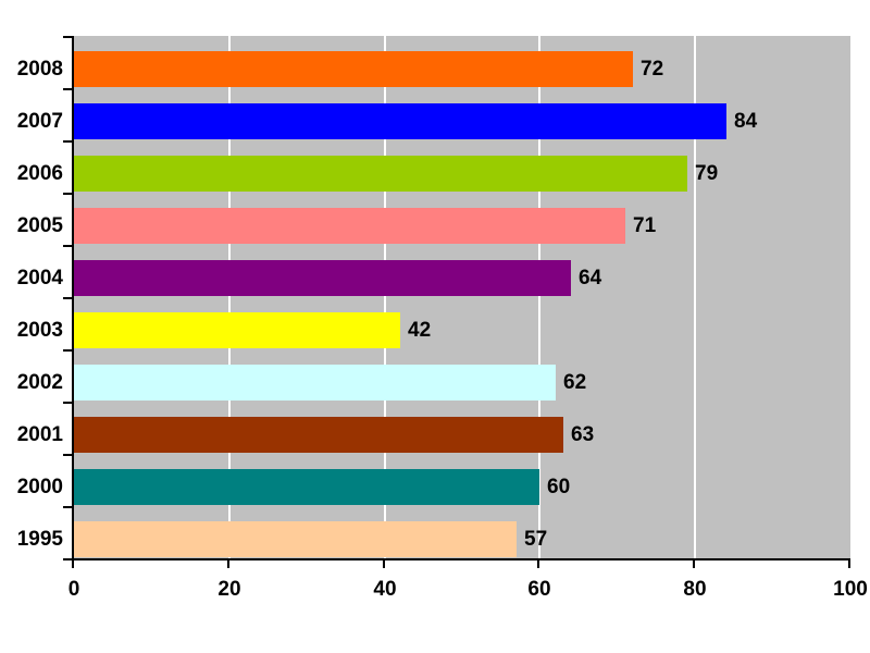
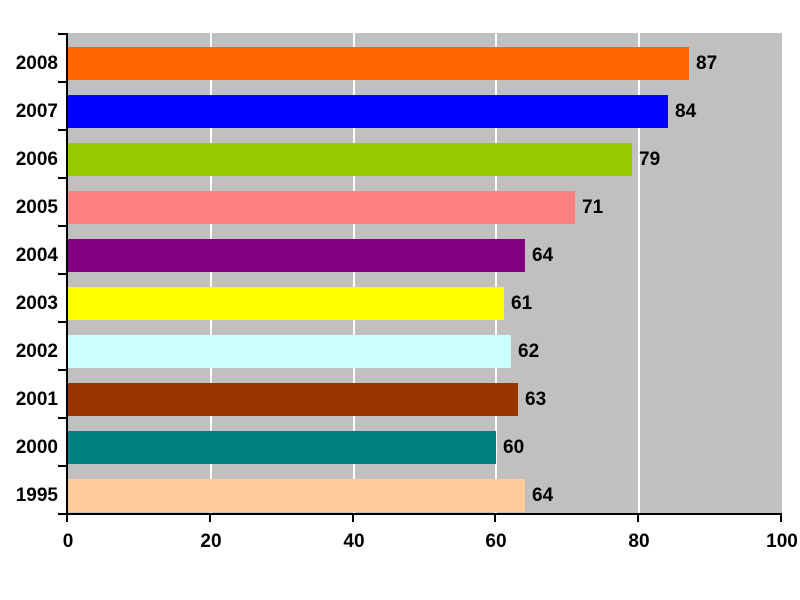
2008: 72 -> 87
2003: 42 -> 61
1995: 57 -> 64
